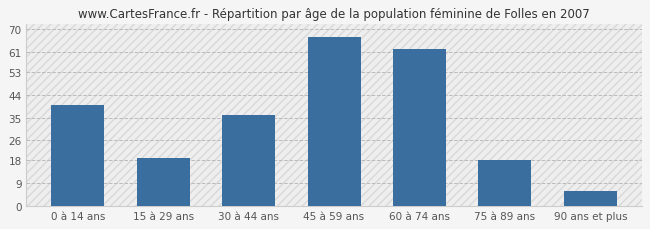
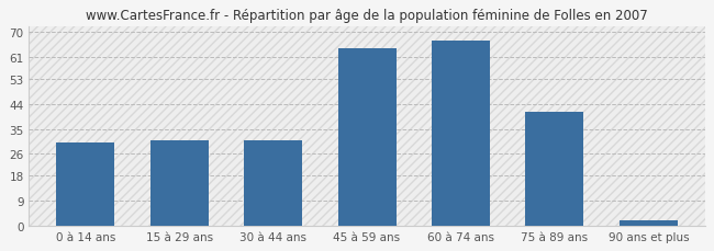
0 à 14 ans: 40 -> 30
15 à 29 ans: 19 -> 31
30 à 44 ans: 36 -> 31
45 à 59 ans: 67 -> 64
60 à 74 ans: 62 -> 67
75 à 89 ans: 18 -> 41
90 ans et plus: 6 -> 2
